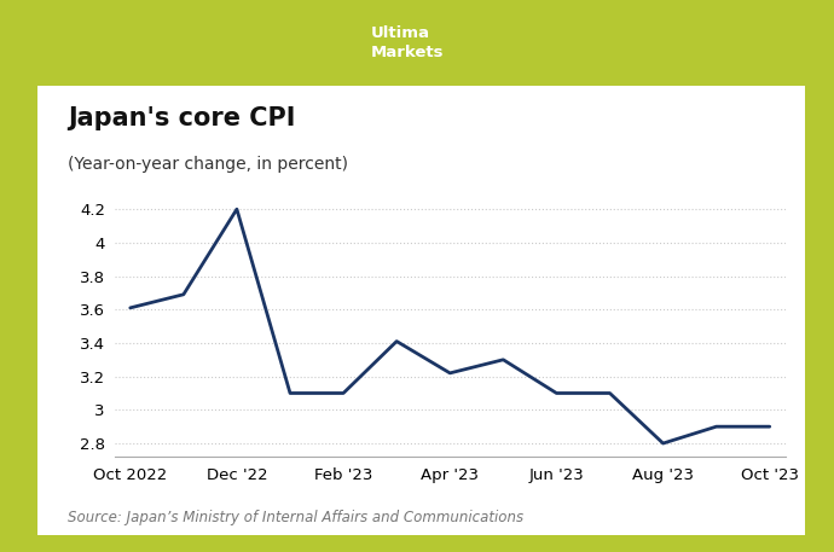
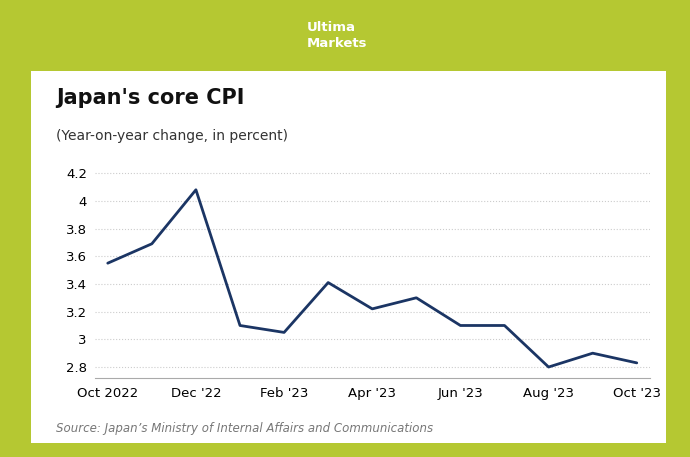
Oct 2022: 3.61 -> 3.55
Dec '22: 4.20 -> 4.08
Feb '23: 3.10 -> 3.05
Oct '23: 2.90 -> 2.83
